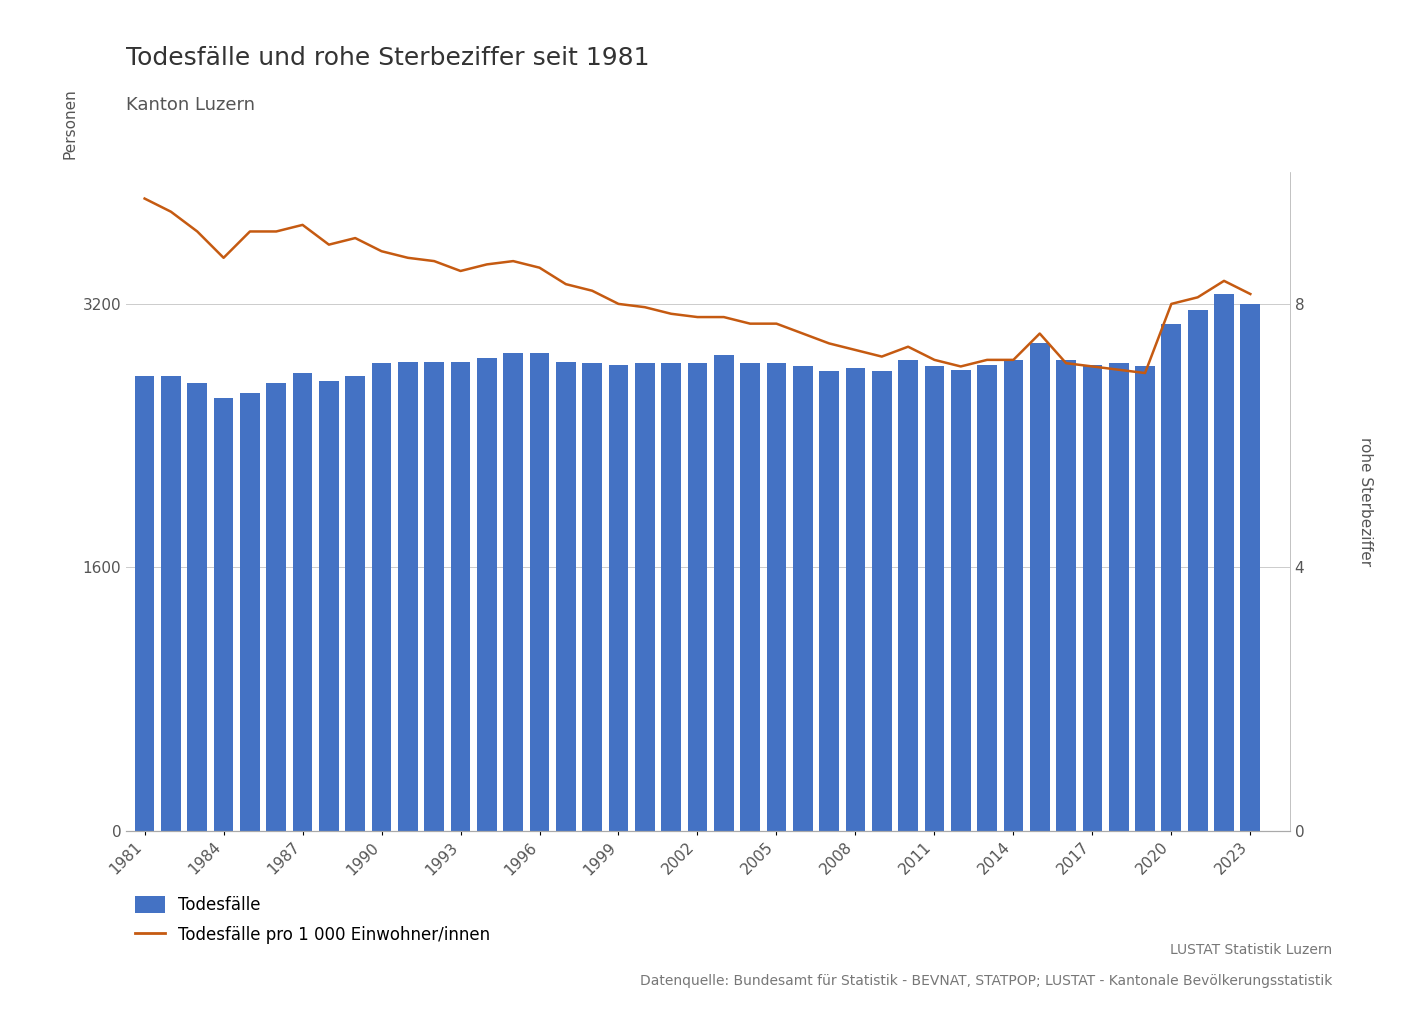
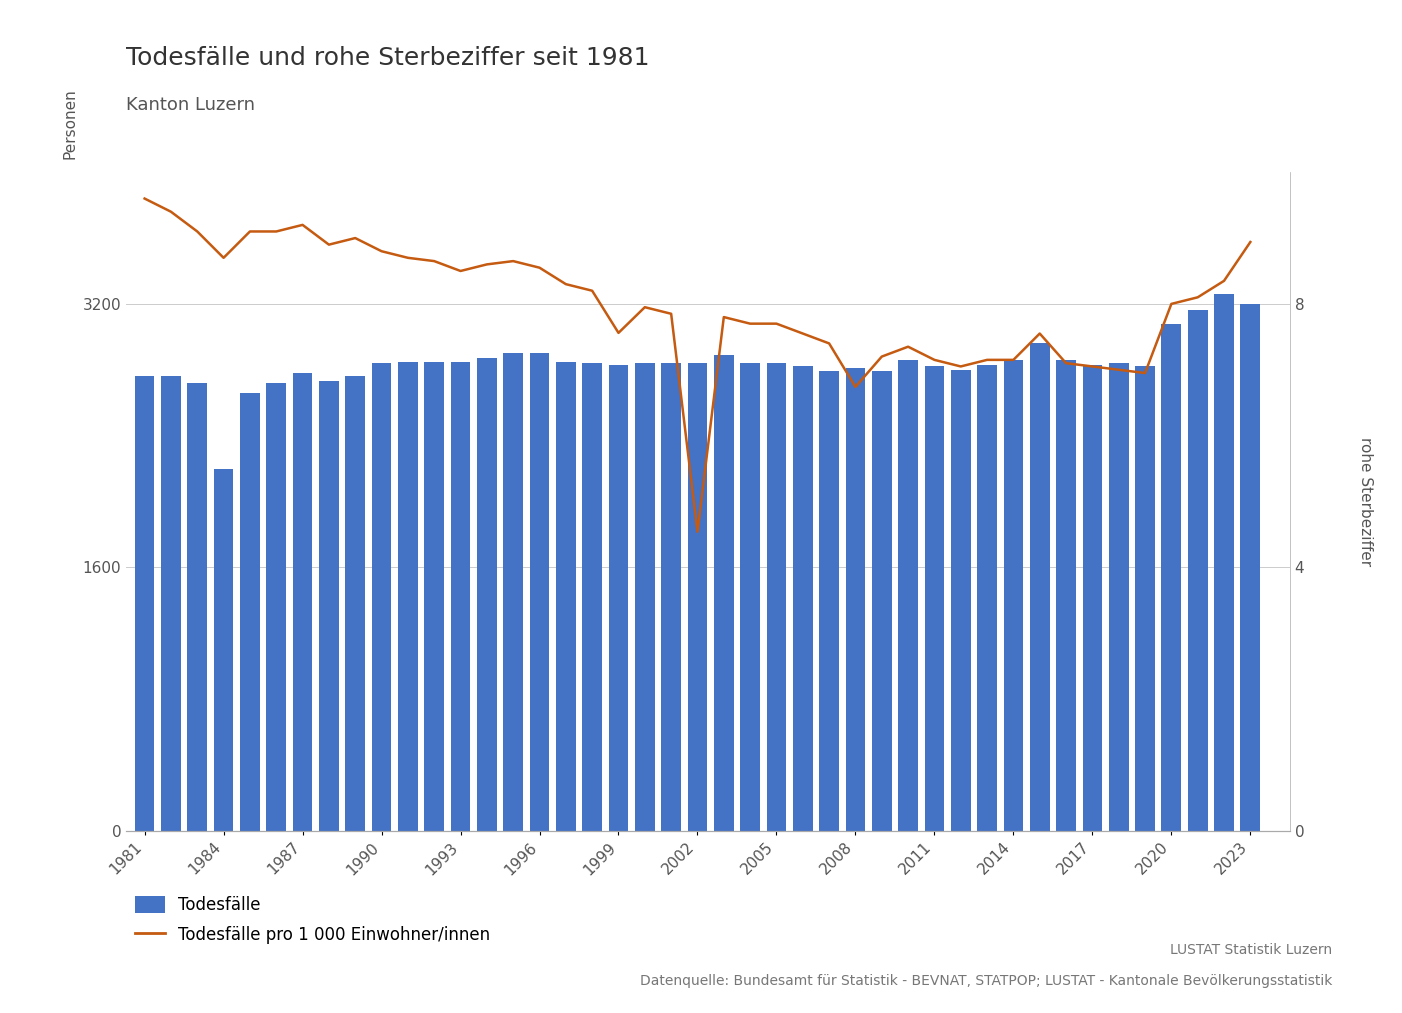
Todesfälle/1984: 2630 -> 2200
Todesfälle pro 1 000 Einwohner/innen/1999: 8.00 -> 7.56
Todesfälle pro 1 000 Einwohner/innen/2002: 7.80 -> 4.54
Todesfälle pro 1 000 Einwohner/innen/2008: 7.30 -> 6.74
Todesfälle pro 1 000 Einwohner/innen/2023: 8.15 -> 8.94
